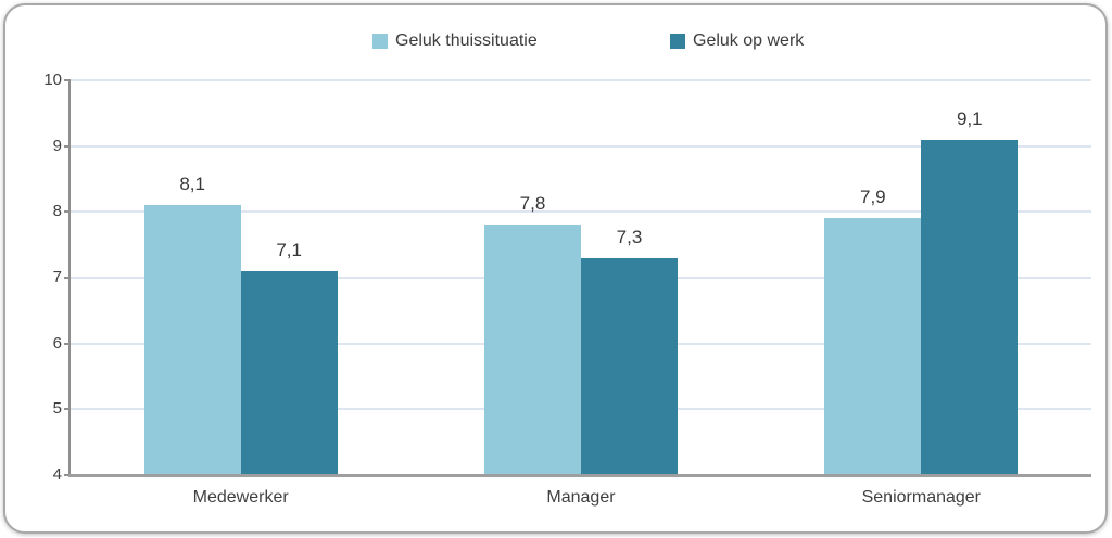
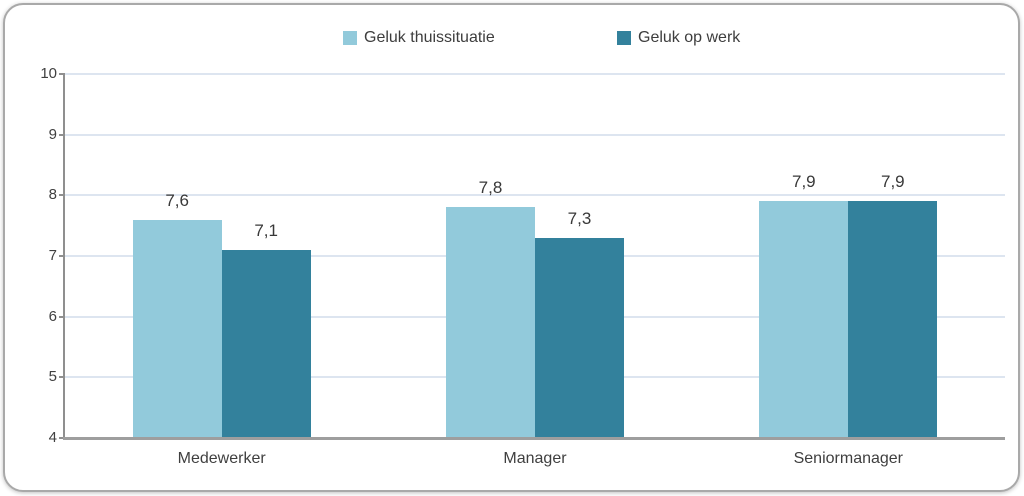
Geluk thuissituatie/Medewerker: 8,1 -> 7,6
Geluk op werk/Seniormanager: 9,1 -> 7,9
